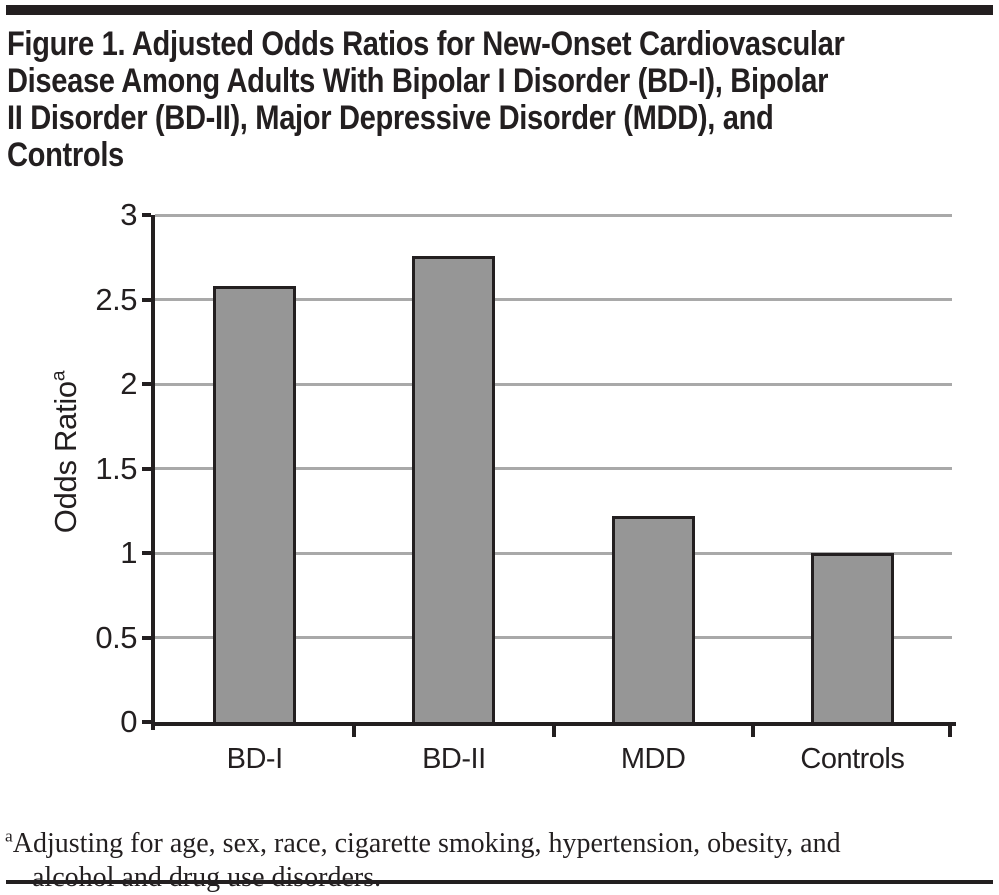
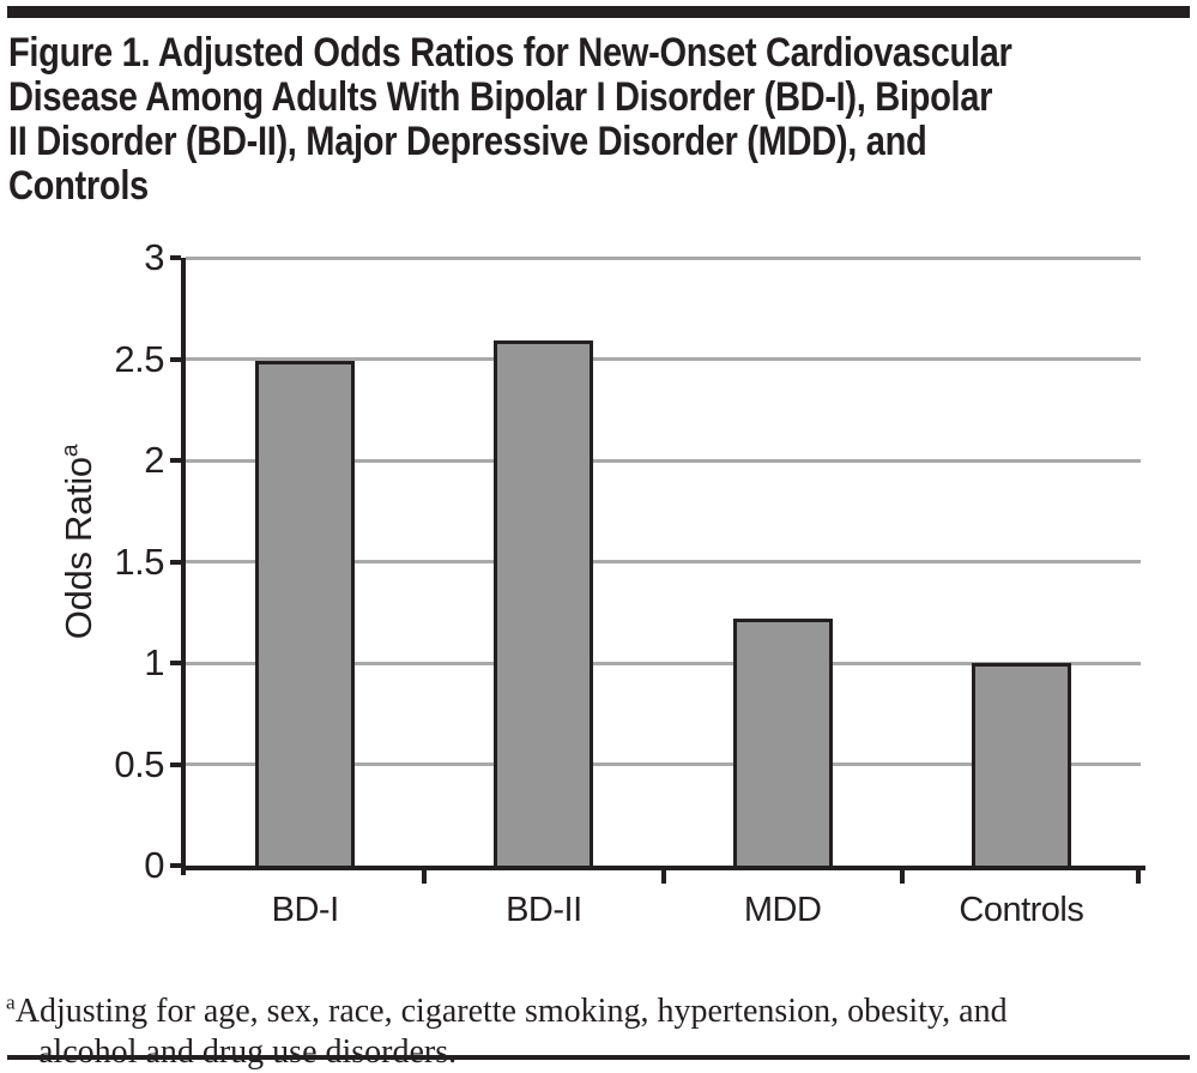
BD-I: 2.58 -> 2.49
BD-II: 2.76 -> 2.59
